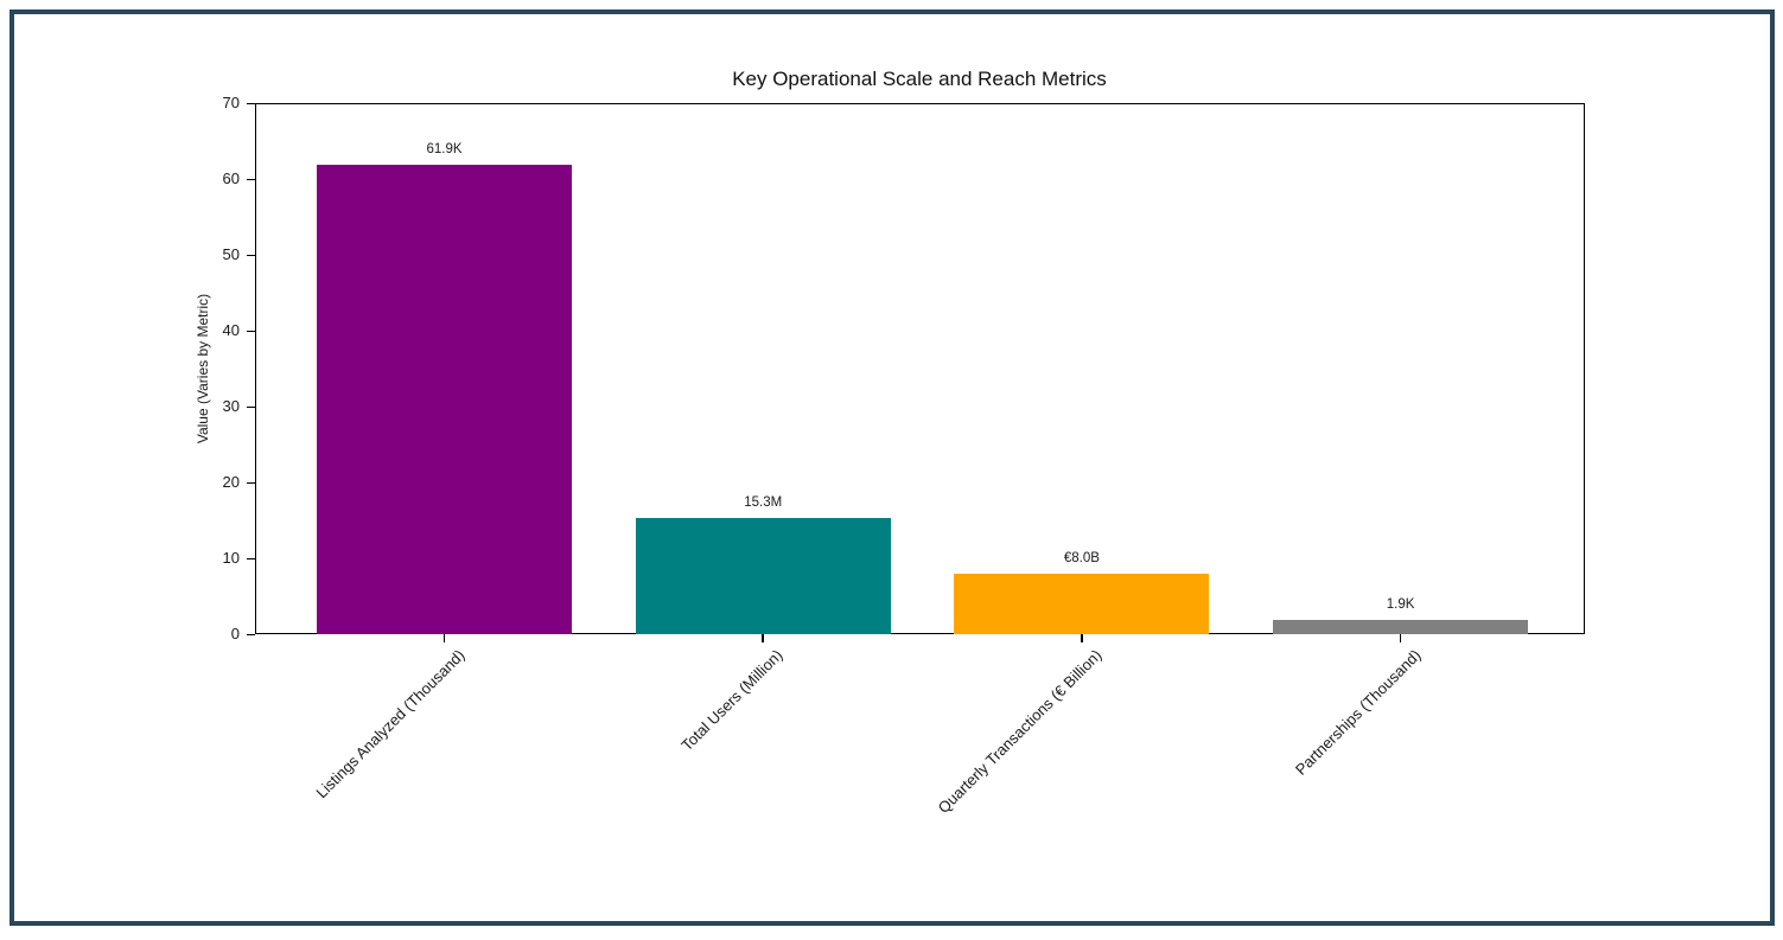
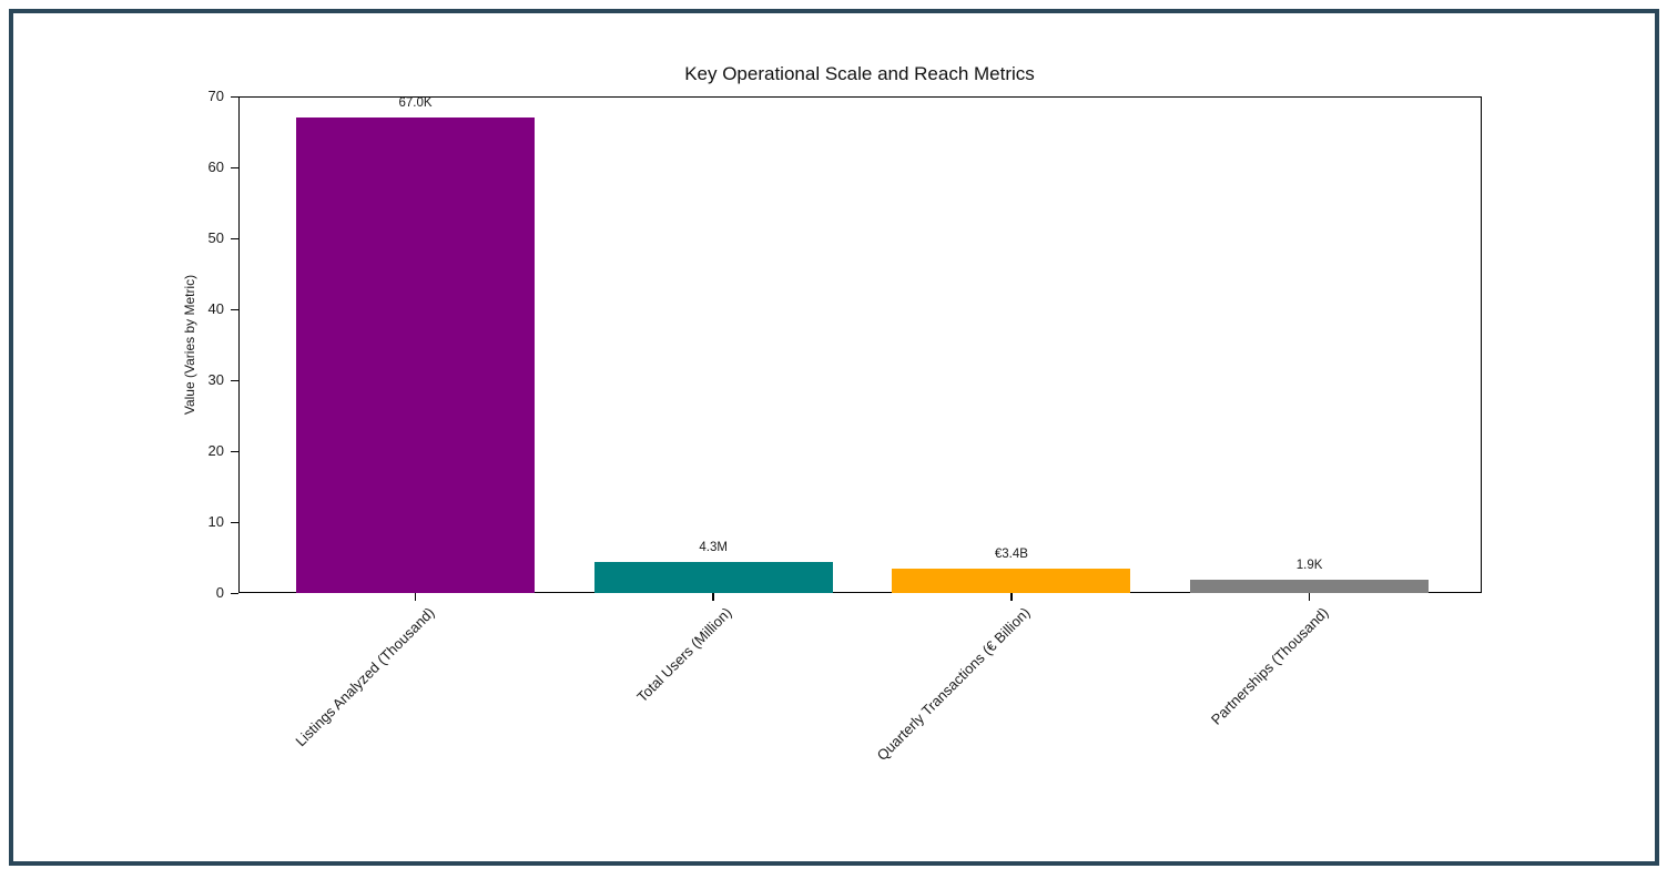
Listings Analyzed (Thousand): 61.9K -> 67.0K
Total Users (Million): 15.3M -> 4.3M
Quarterly Transactions (€ Billion): €8.0B -> €3.4B
